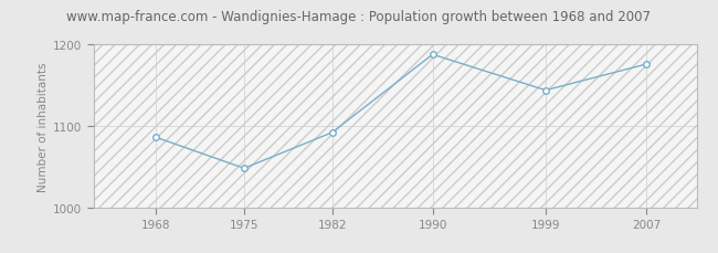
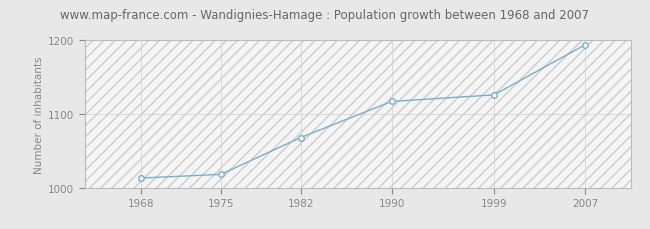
1968: 1086 -> 1013
1975: 1048 -> 1018
1982: 1092 -> 1068
1990: 1188 -> 1117
1999: 1144 -> 1126
2007: 1176 -> 1194
